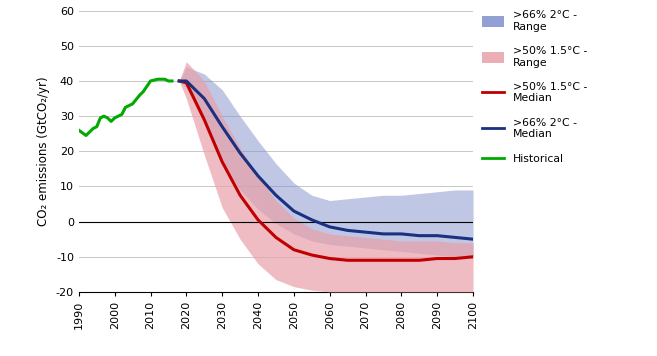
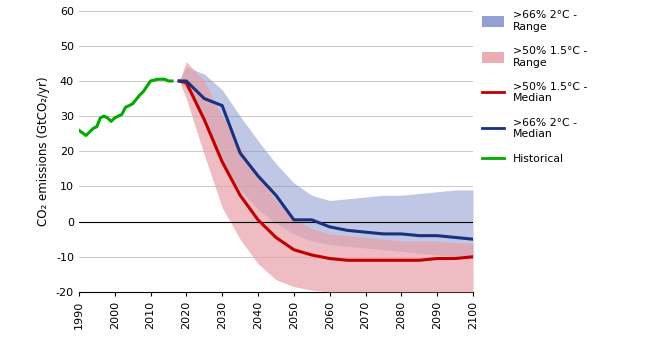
>66% 2°C - Median/2030: 27.0 -> 33.0
>66% 2°C - Median/2050: 3.0 -> 0.5
